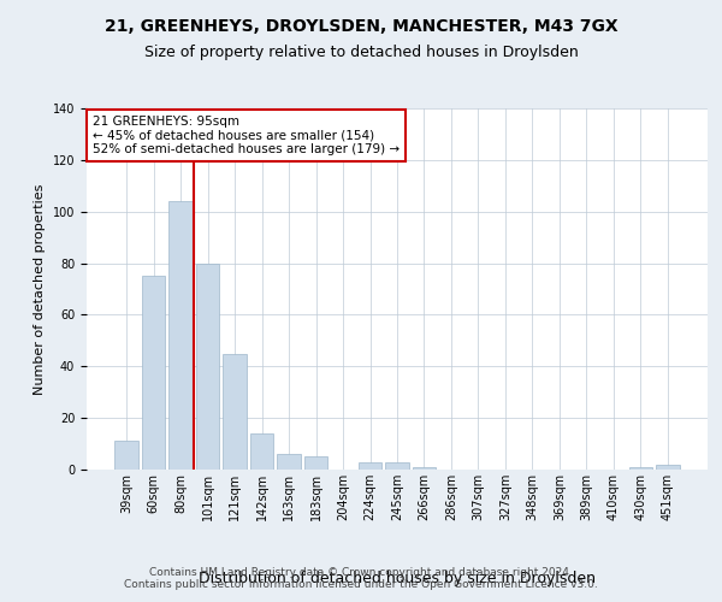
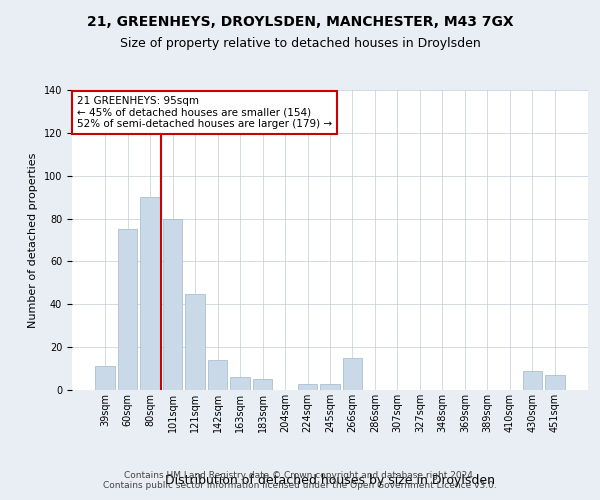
80sqm: 104 -> 90
266sqm: 1 -> 15
430sqm: 1 -> 9
451sqm: 2 -> 7
